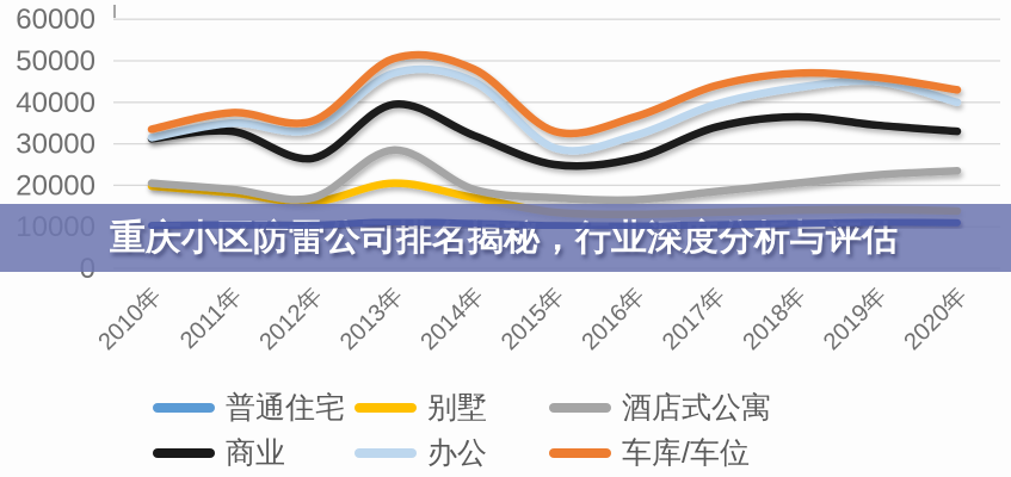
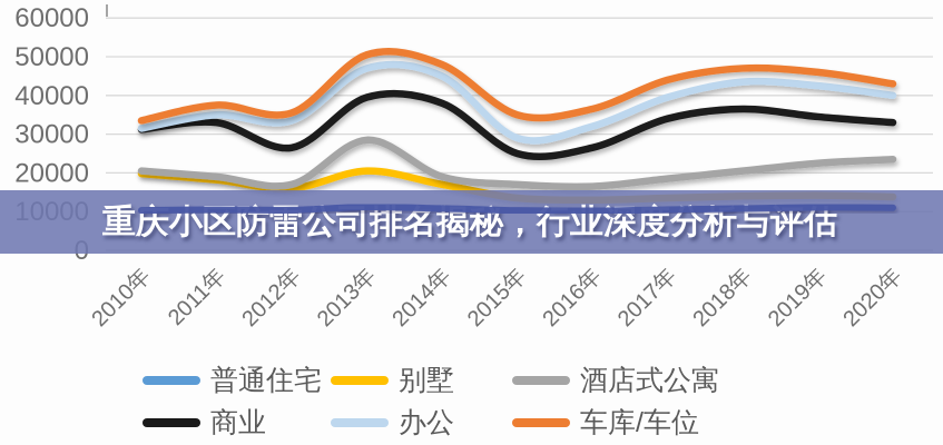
商业/2014年: 32000 -> 38000
车库/车位/2015年: 33000 -> 35000
办公/2019年: 45000 -> 42000
